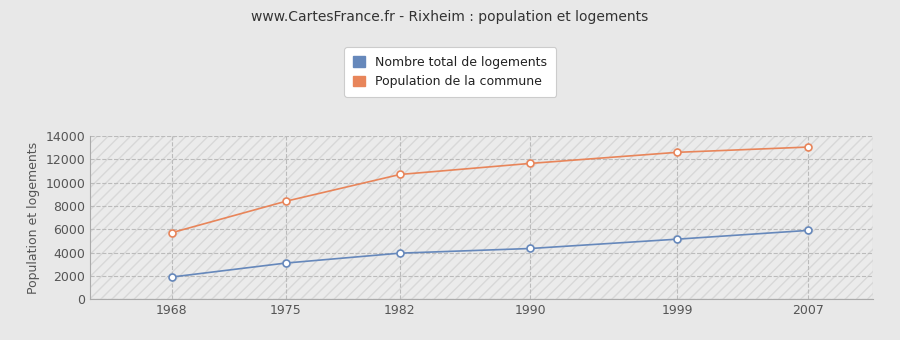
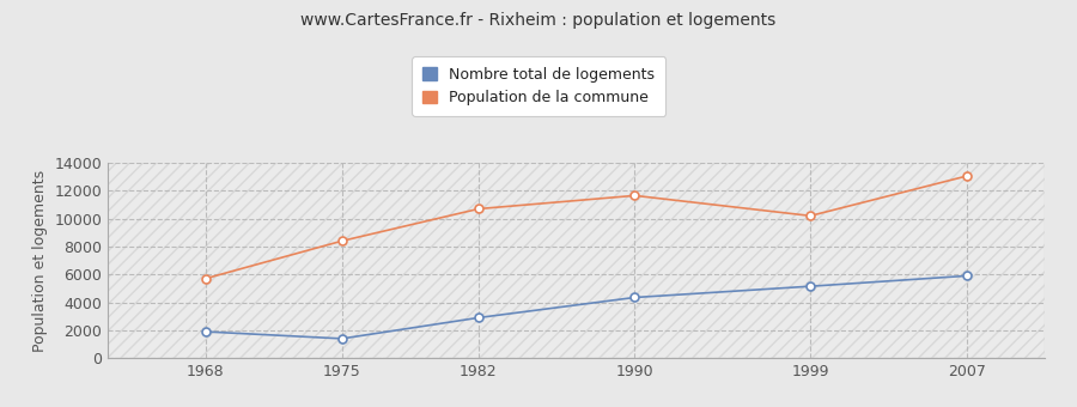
Nombre total de logements/1975: 3100 -> 1400
Nombre total de logements/1982: 4000 -> 2900
Population de la commune/1999: 12600 -> 10200
